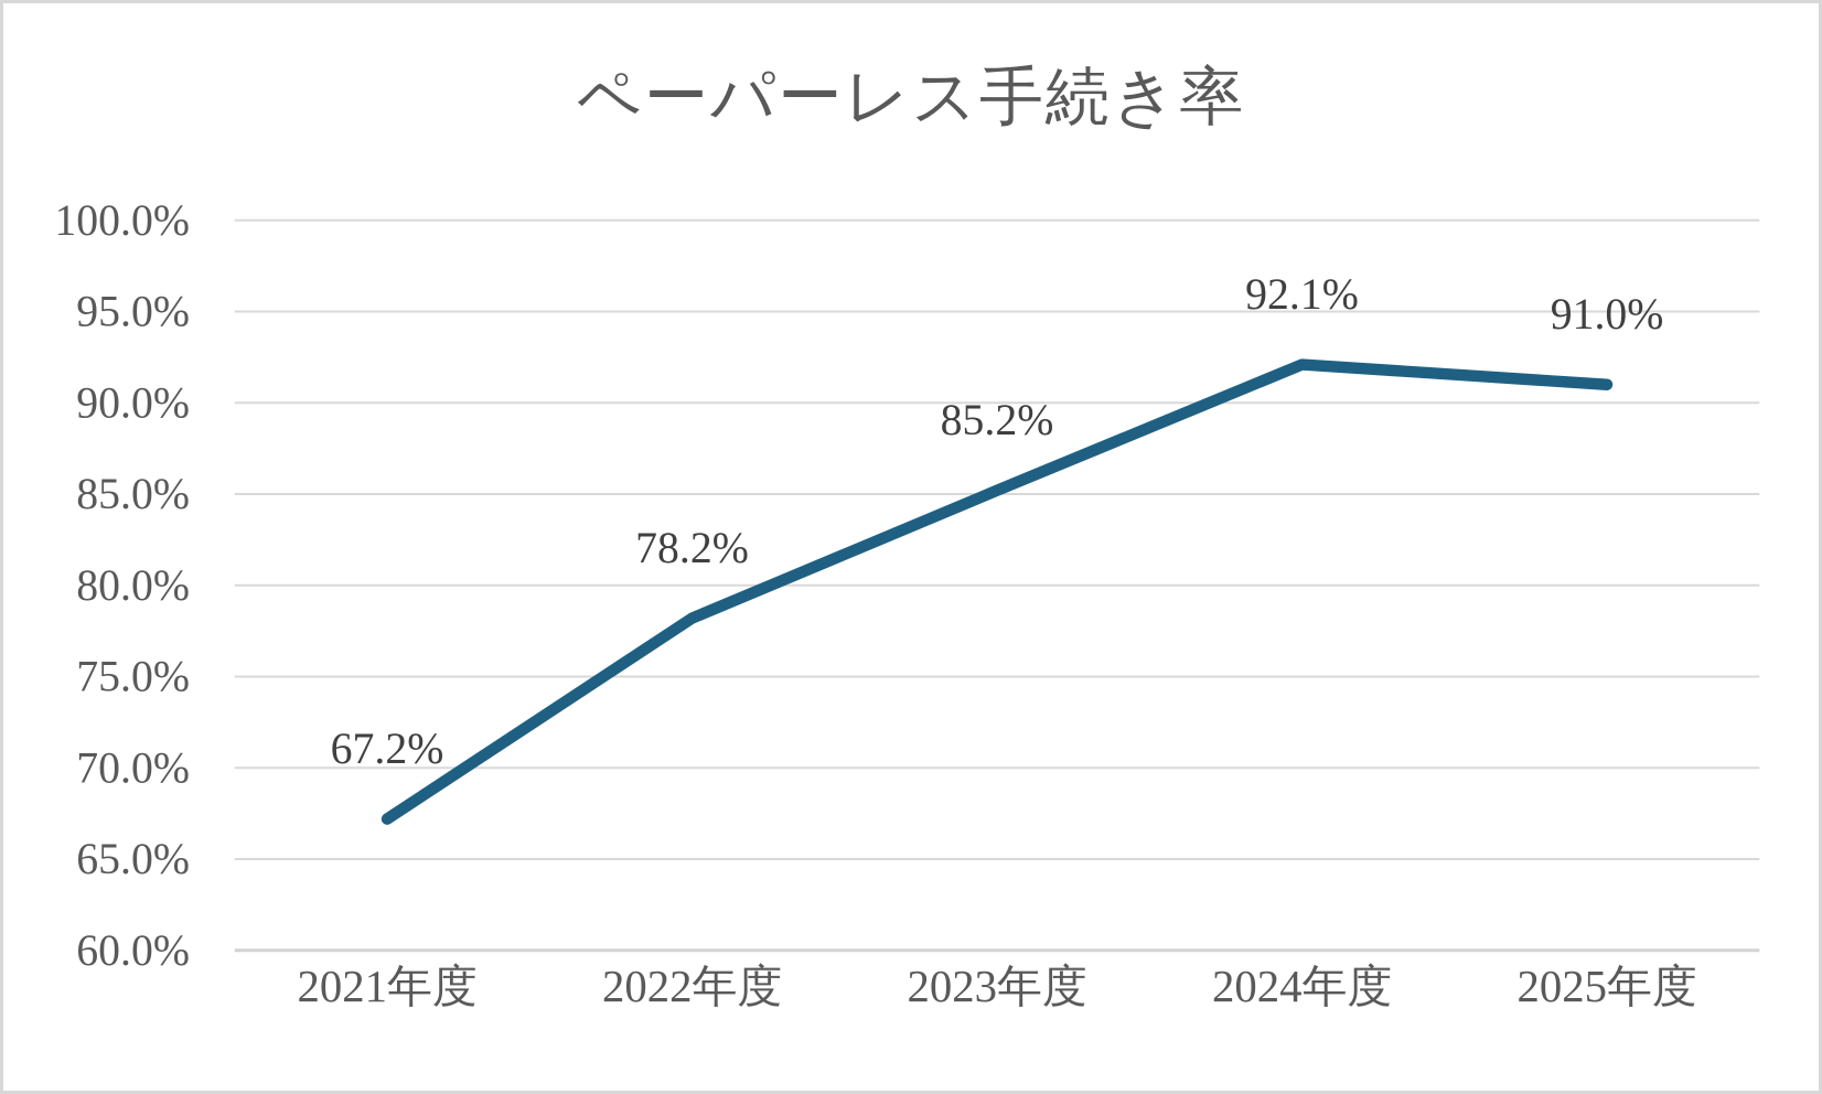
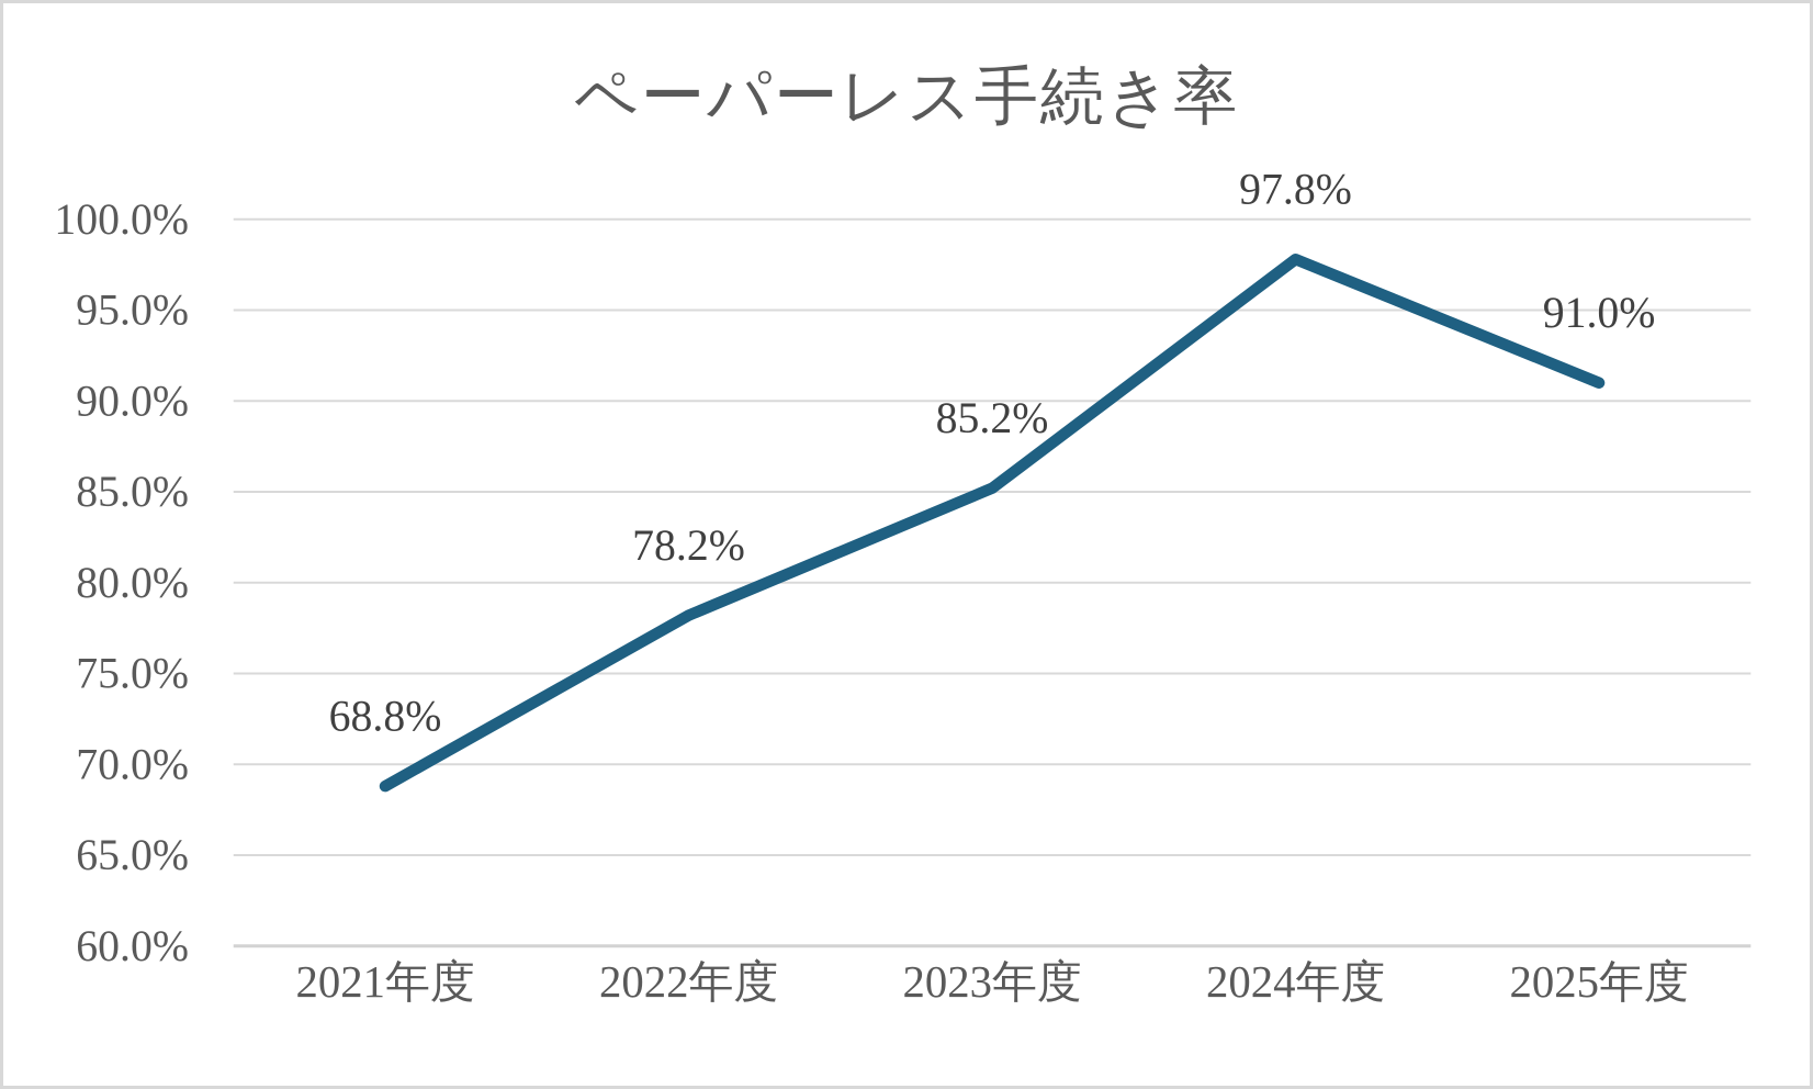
2021年度: 67.2% -> 68.8%
2024年度: 92.1% -> 97.8%
